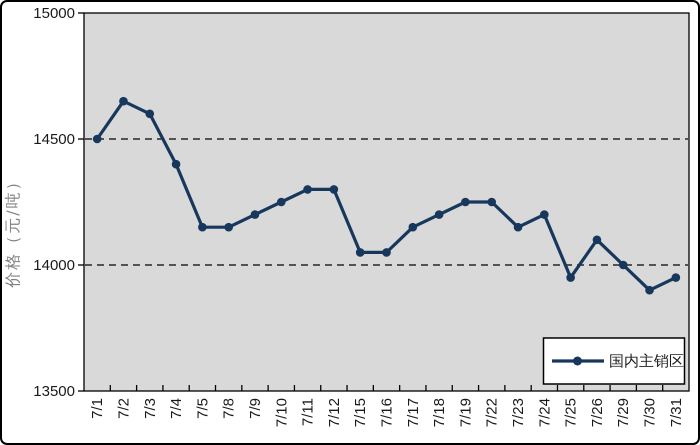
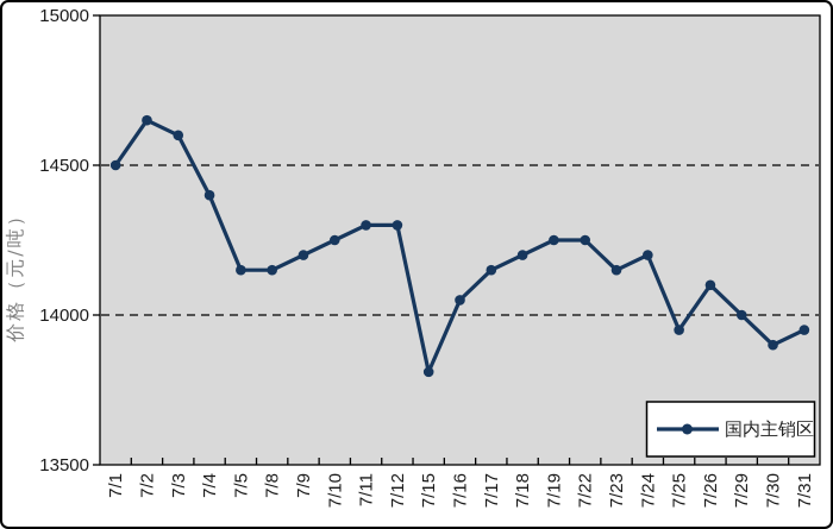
7/15: 14050 -> 13810
